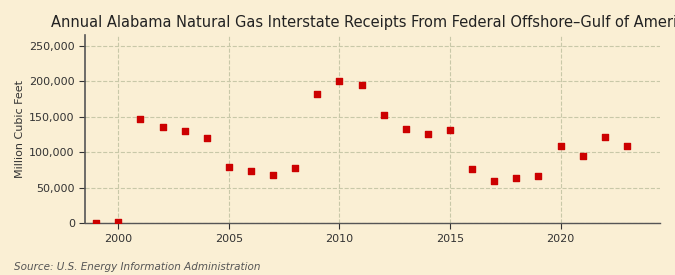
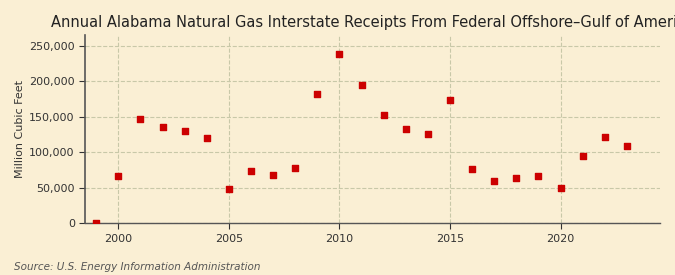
2000: 1,000 -> 66,000
2005: 79,000 -> 48,000
2010: 201,000 -> 238,000
2015: 132,000 -> 174,000
2020: 109,000 -> 50,000
